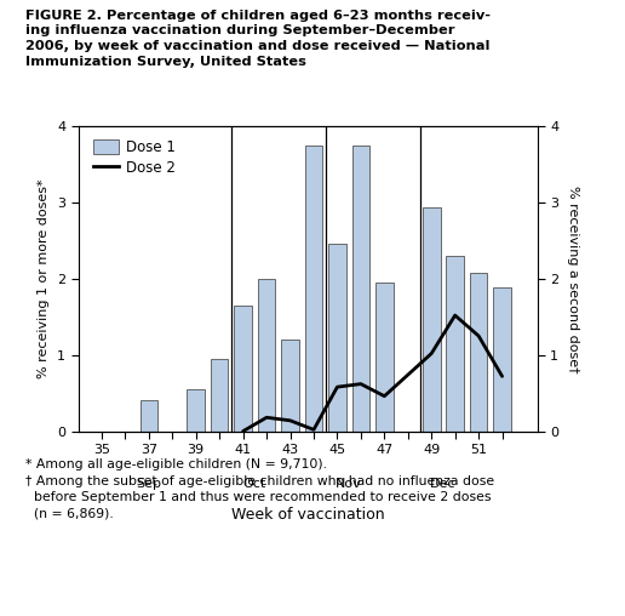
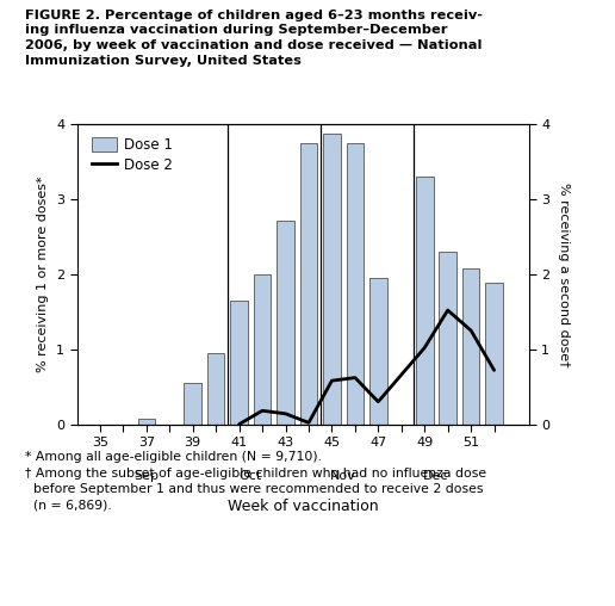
Dose 1/37: 0.40 -> 0.08
Dose 1/43: 1.20 -> 2.72
Dose 1/45: 2.46 -> 3.88
Dose 2/47: 0.46 -> 0.30
Dose 1/49: 2.94 -> 3.30
